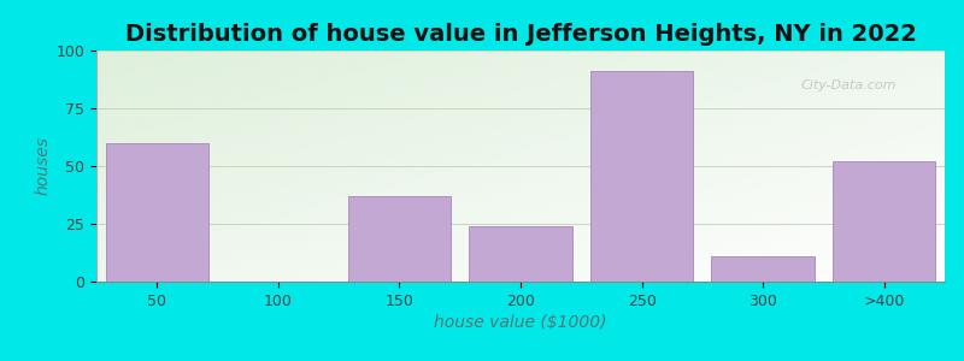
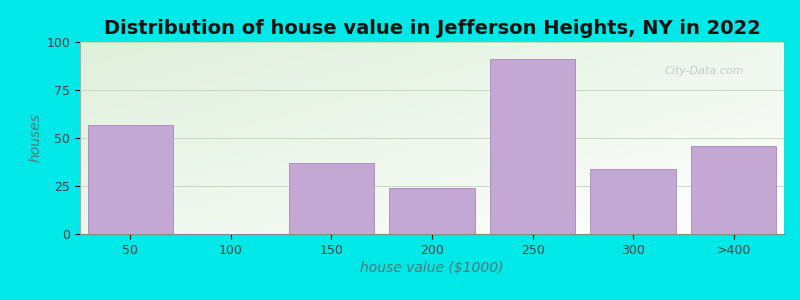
50: 60 -> 57
300: 11 -> 34
>400: 52 -> 46
